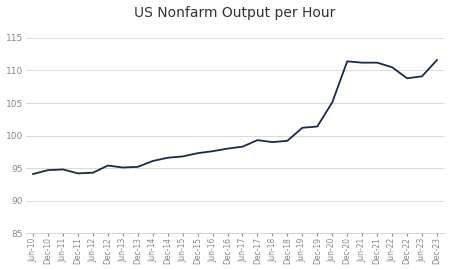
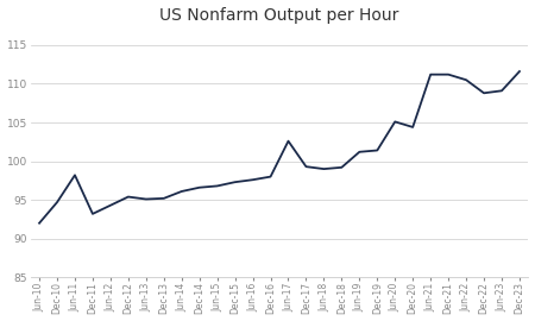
Jun-10: 94.1 -> 92.0
Jun-11: 94.8 -> 98.2
Dec-11: 94.2 -> 93.2
Jun-17: 98.3 -> 102.6
Dec-20: 111.4 -> 104.4
